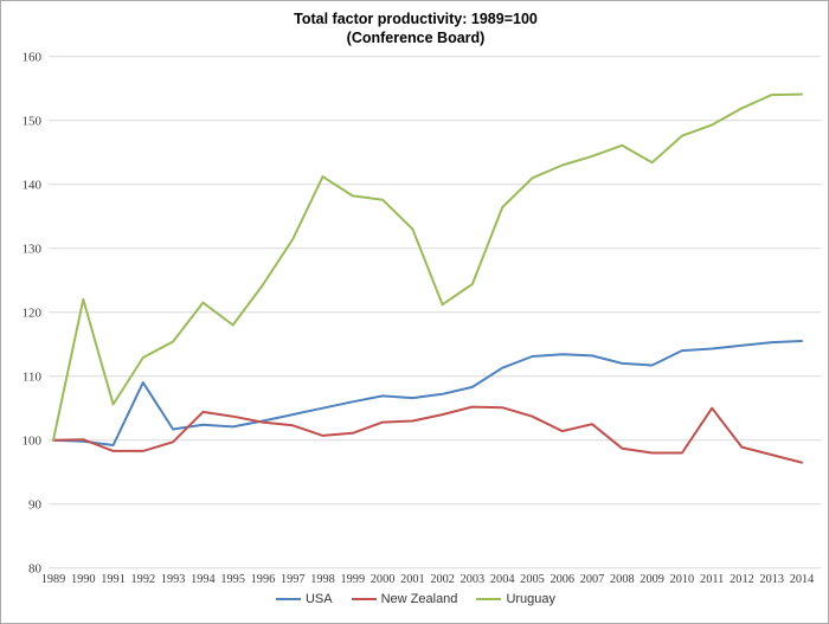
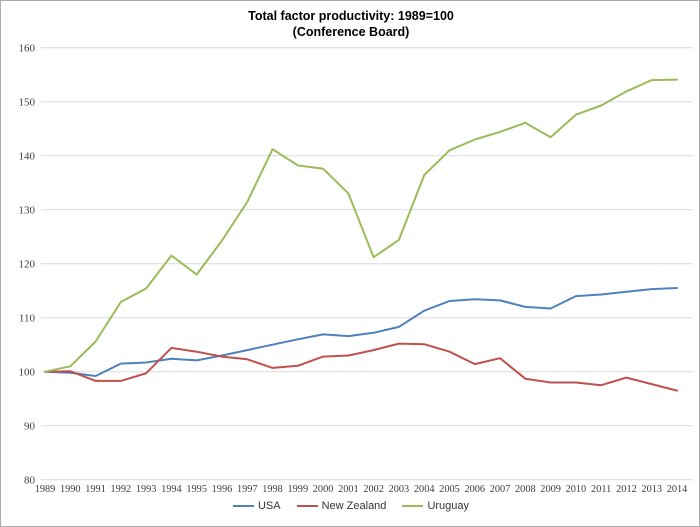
Uruguay/1990: 122 -> 101
USA/1992: 109 -> 102
New Zealand/2011: 105 -> 98
